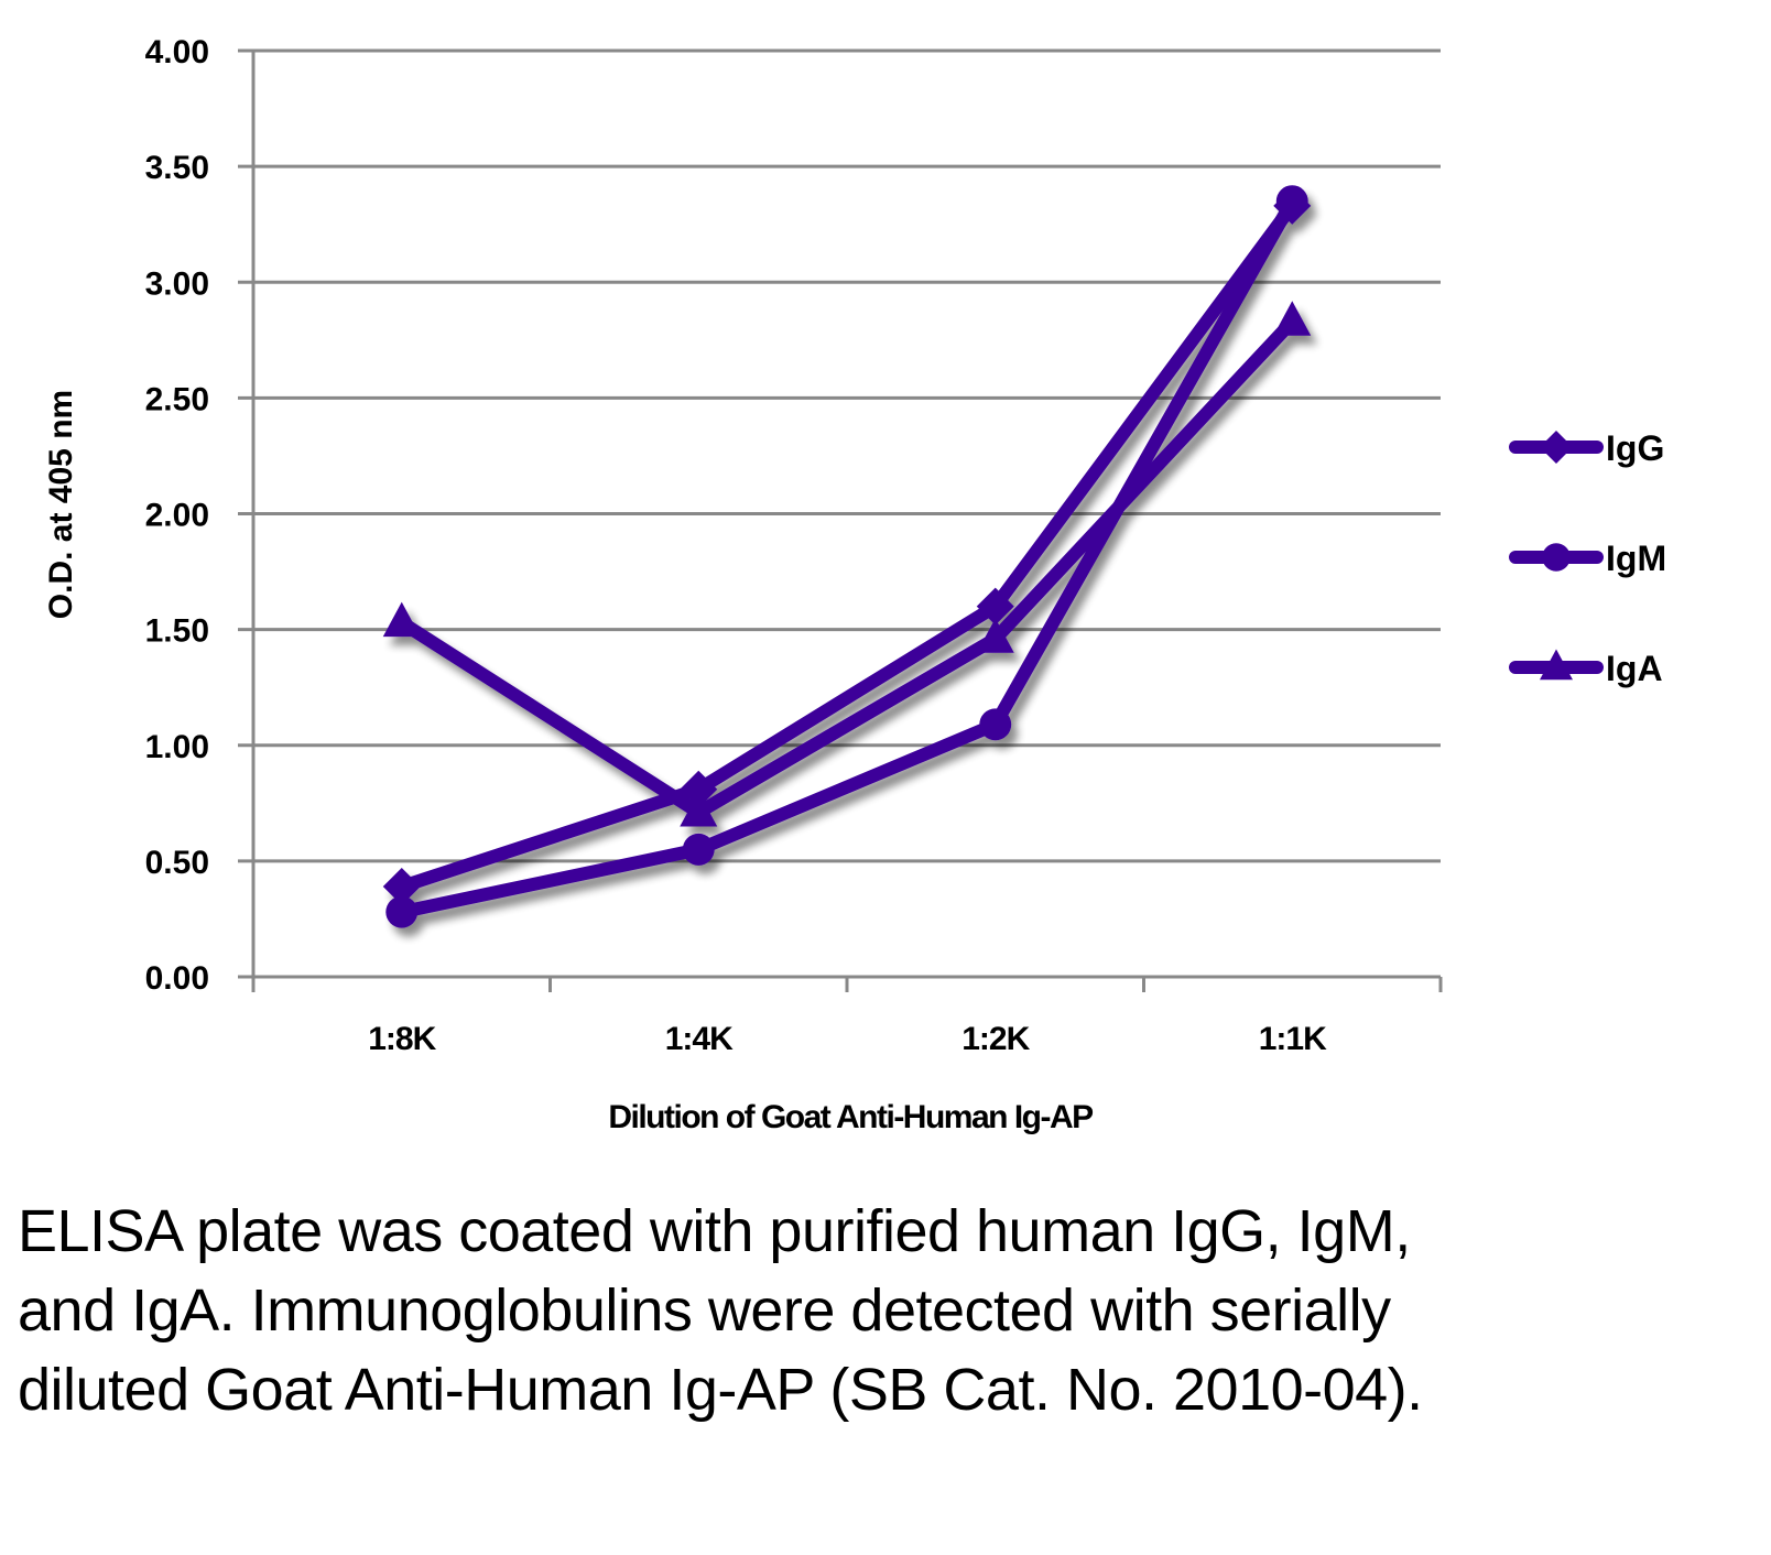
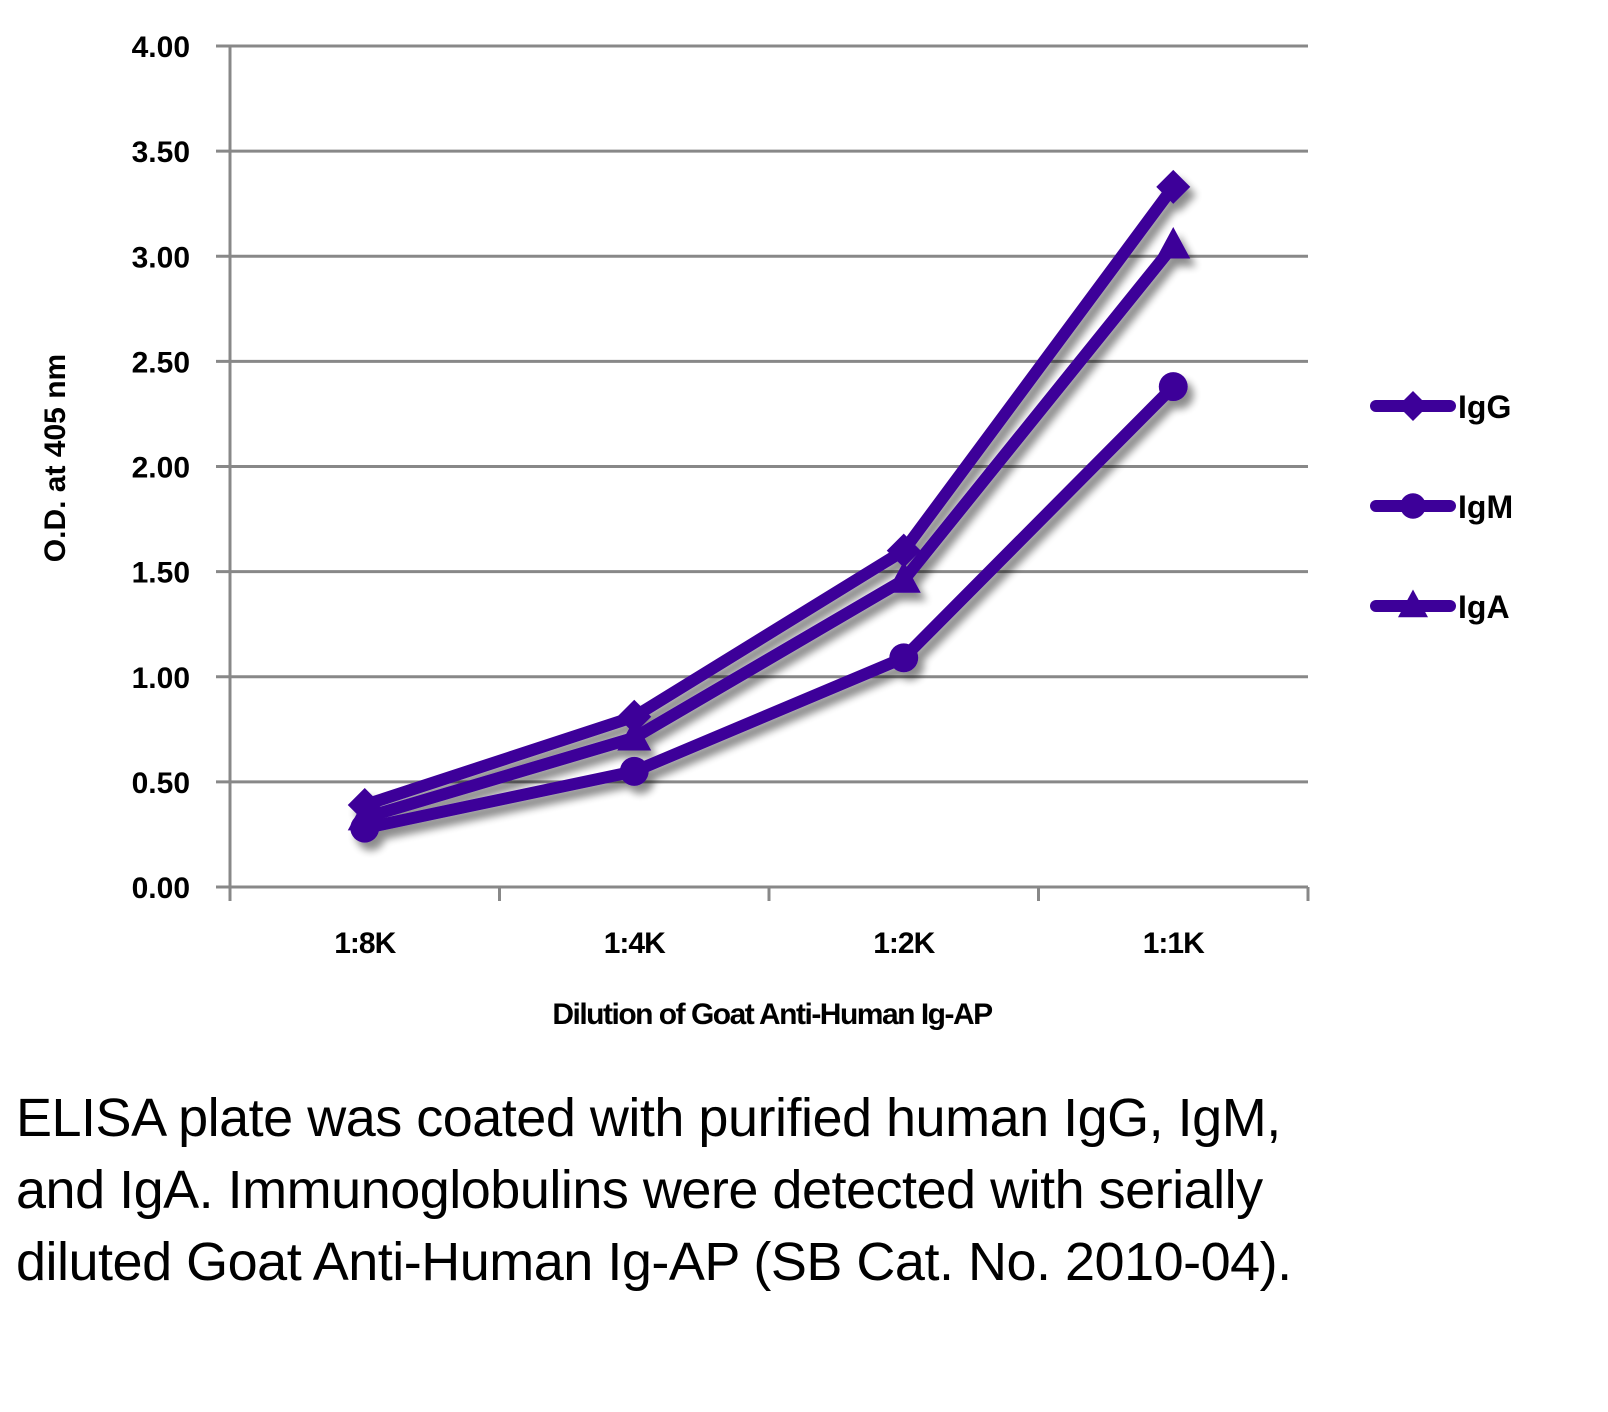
IgA/1:8K: 1.53 -> 0.33
IgM/1:1K: 3.35 -> 2.38
IgA/1:1K: 2.83 -> 3.05
